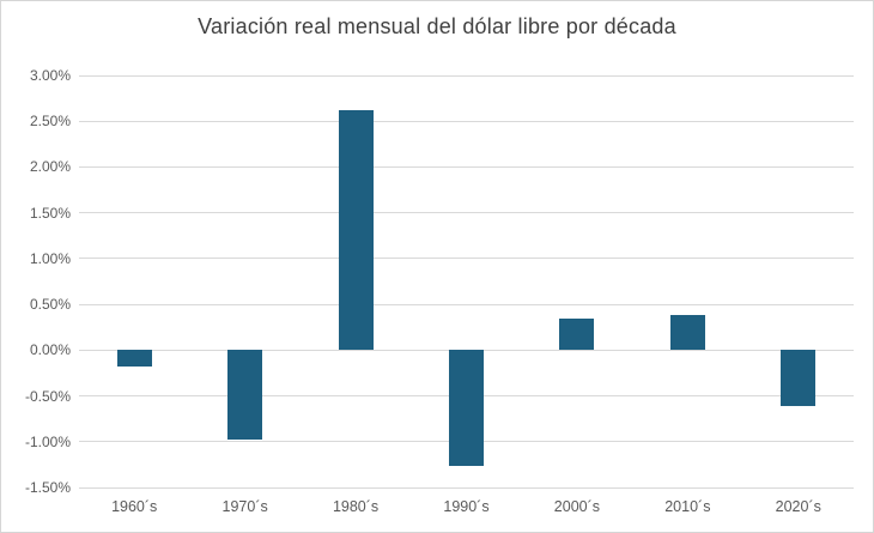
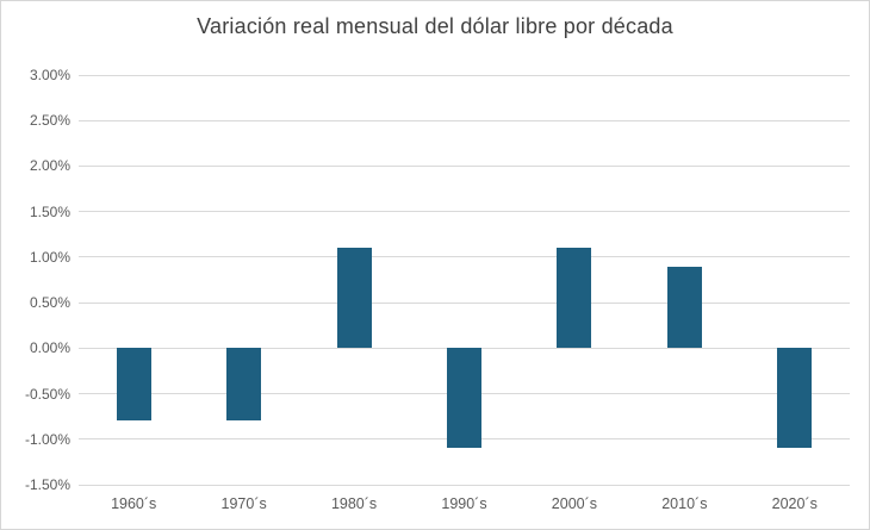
1960´s: -0.2% -> -0.8%
1970´s: -1.0% -> -0.8%
1980´s: 2.6% -> 1.1%
1990´s: -1.3% -> -1.1%
2000´s: 0.3% -> 1.1%
2010´s: 0.4% -> 0.9%
2020´s: -0.6% -> -1.1%
